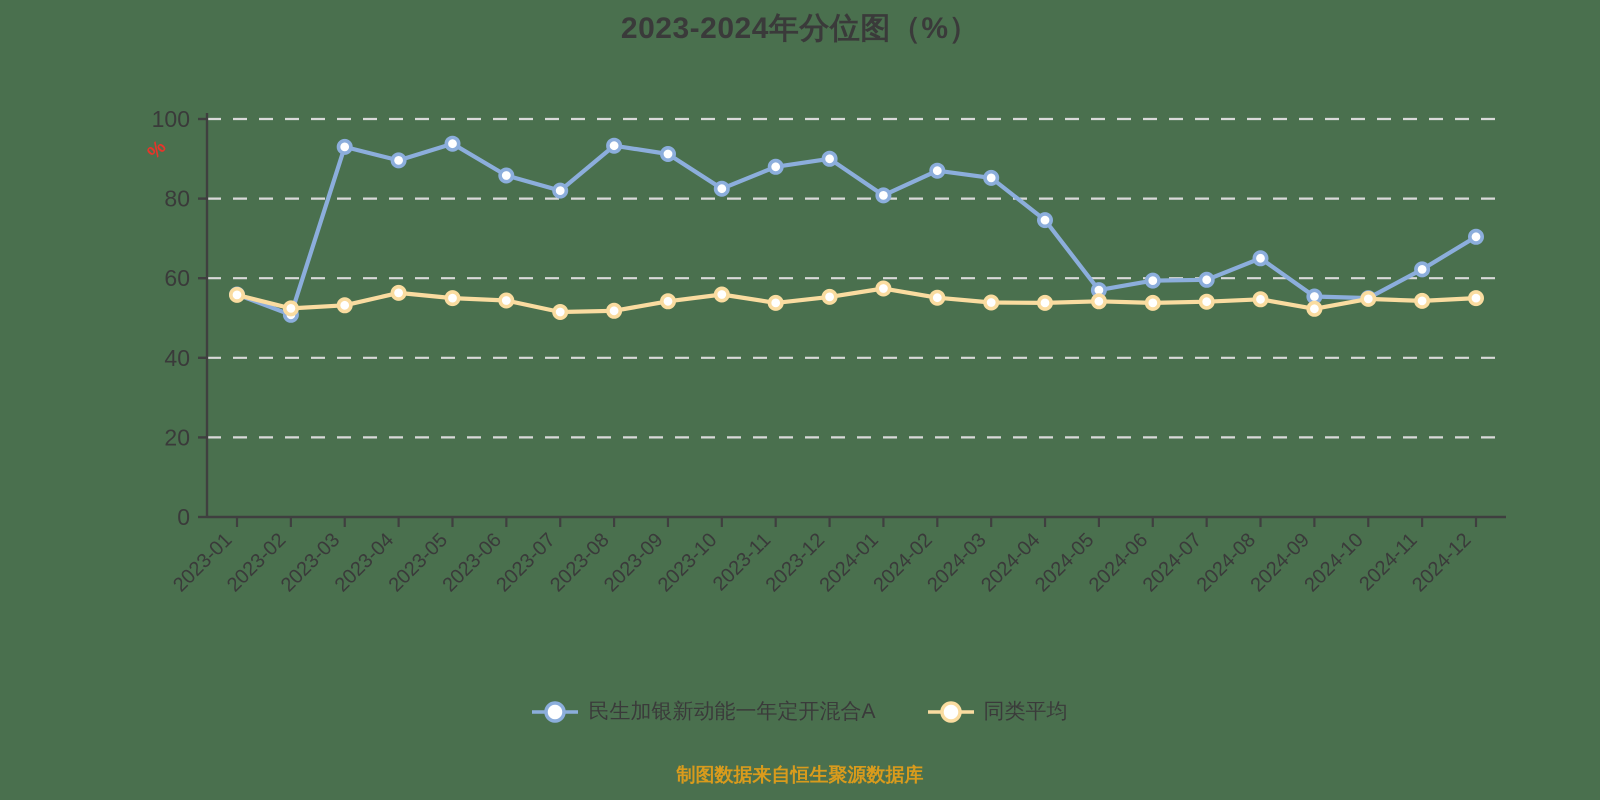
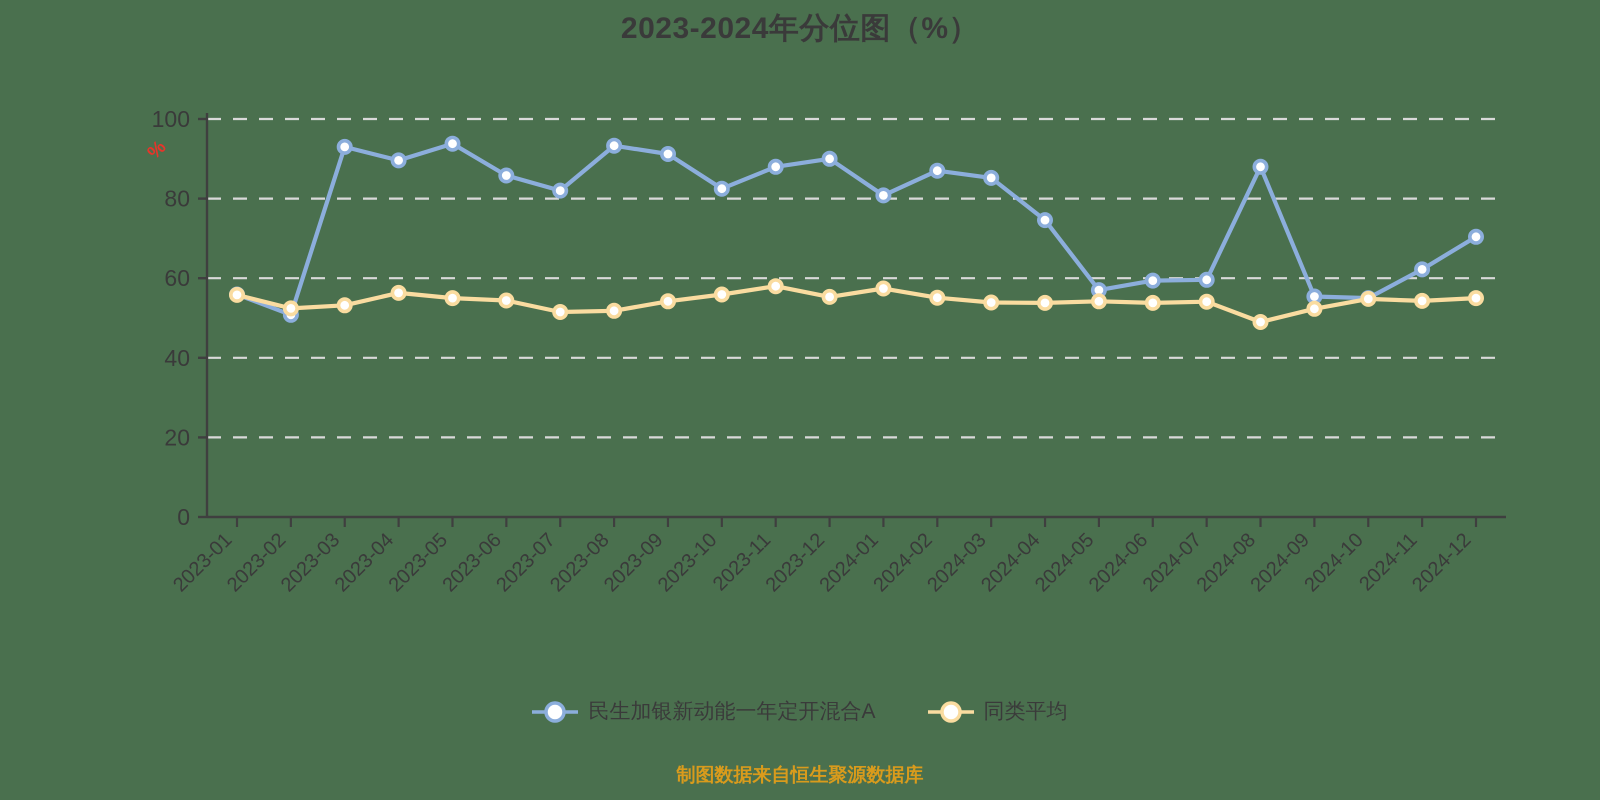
同类平均/2023-11: 54 -> 58
民生加银新动能一年定开混合A/2024-08: 65 -> 88
同类平均/2024-08: 55 -> 49
